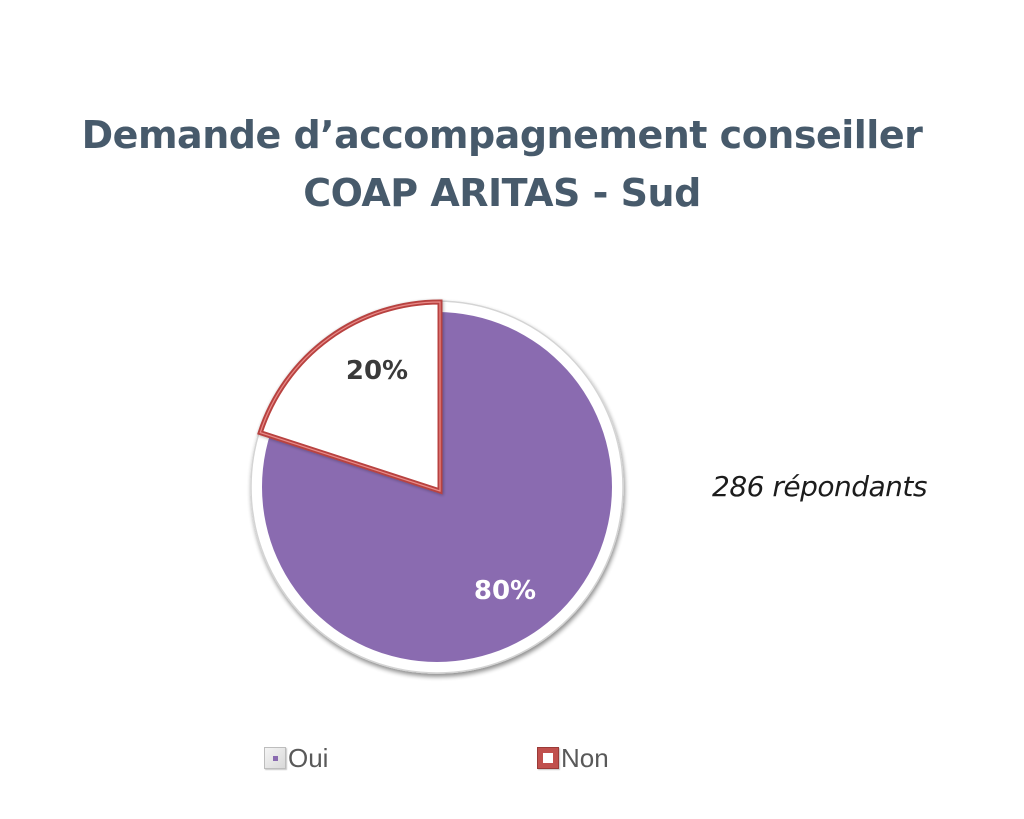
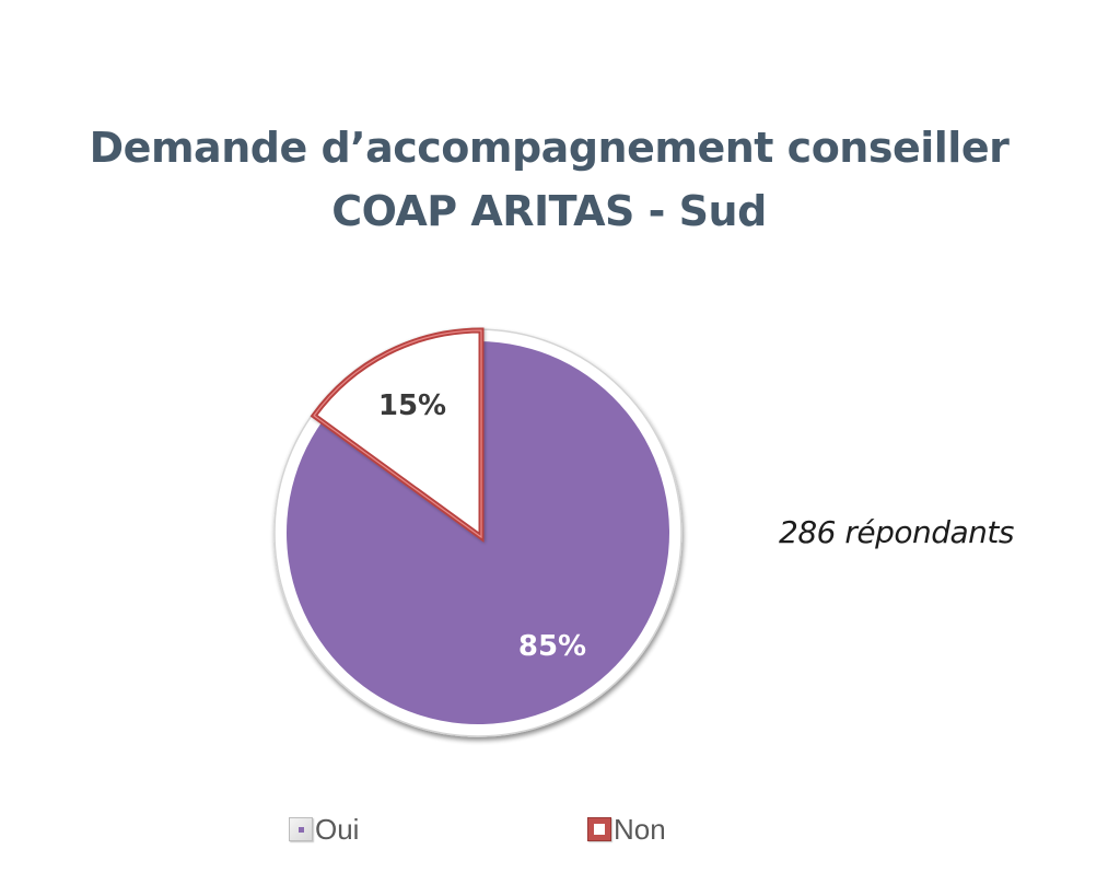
Oui: 80% -> 85%
Non: 20% -> 15%
